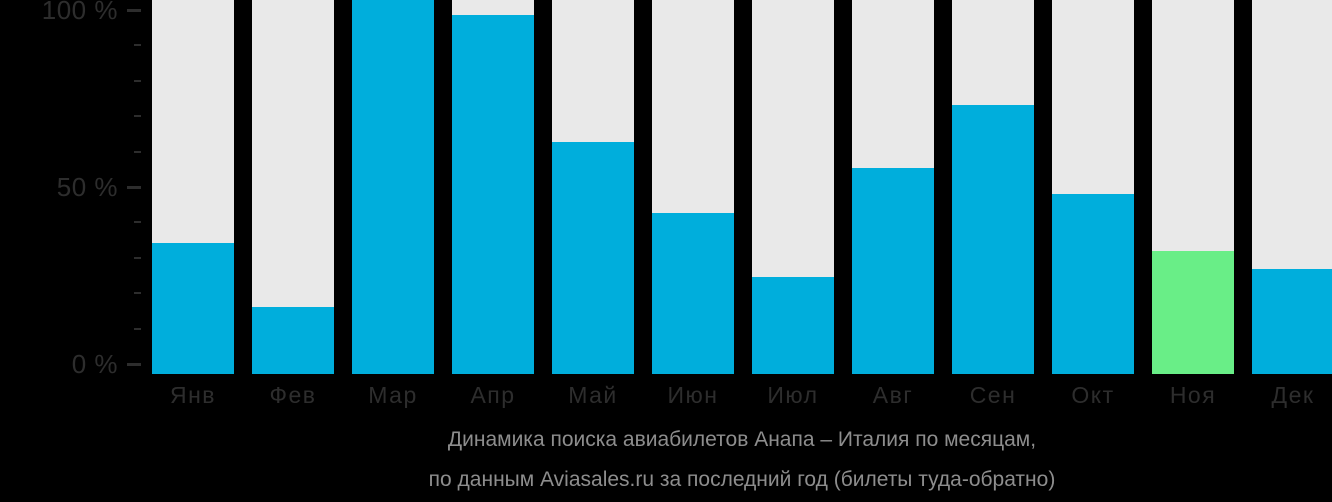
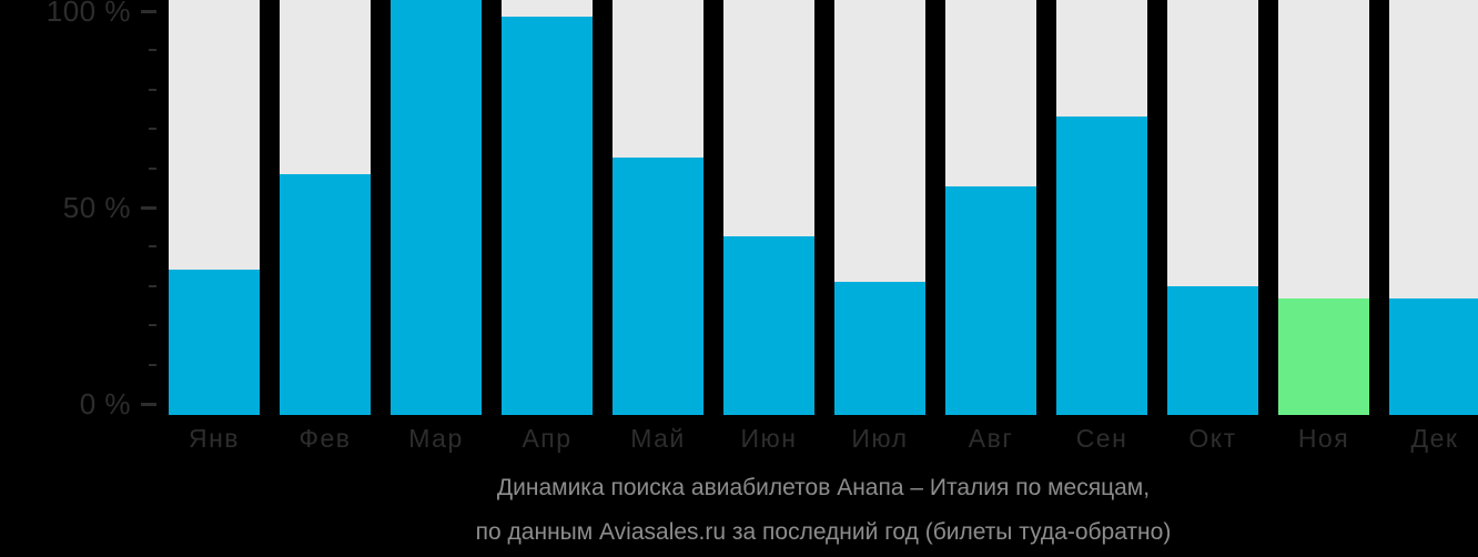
Фев: 18% -> 58%
Июл: 26% -> 32%
Окт: 48% -> 31%
Ноя: 33% -> 28%
